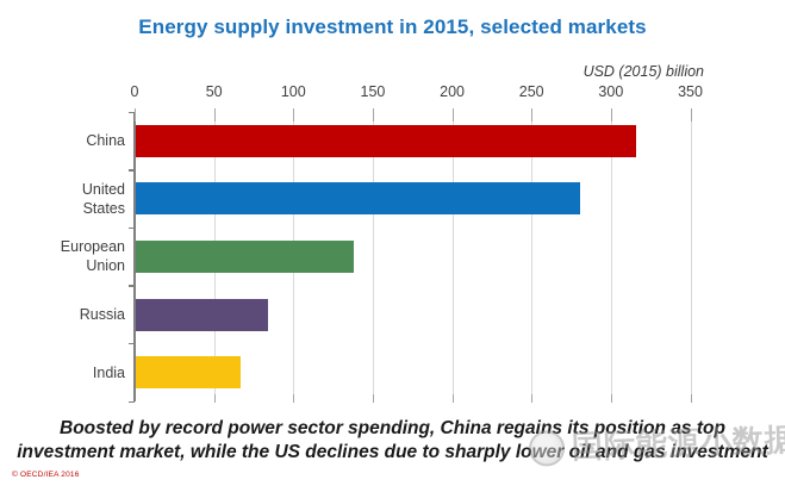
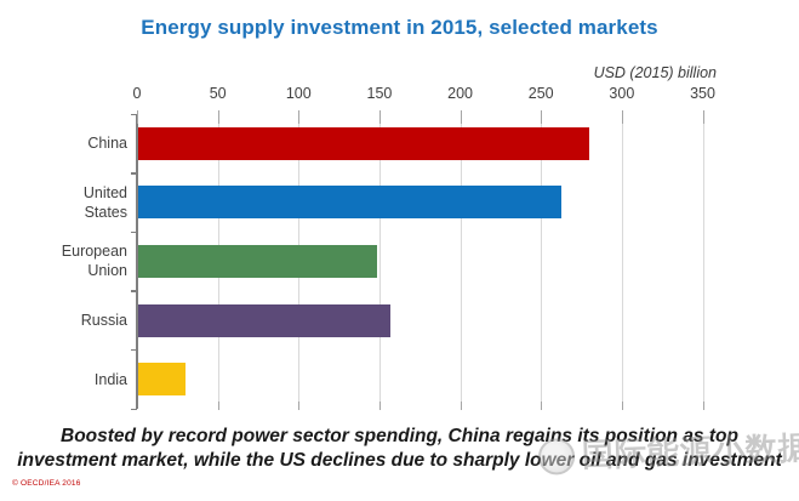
China: 315 -> 279
United States: 280 -> 262
European Union: 137 -> 148
Russia: 83 -> 156
India: 66 -> 29
